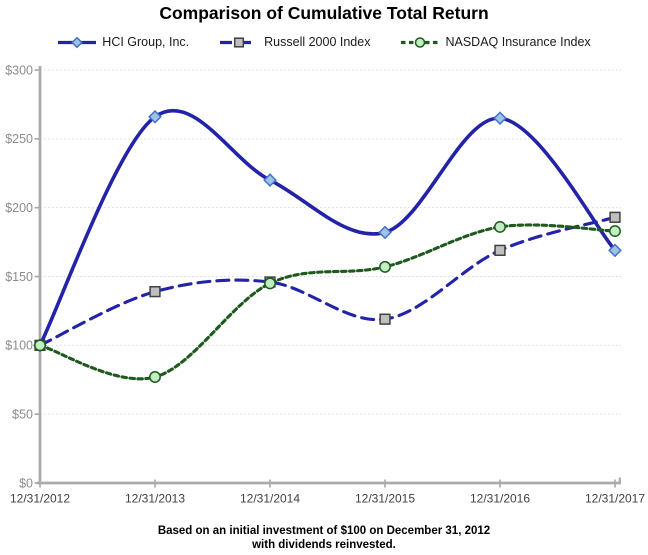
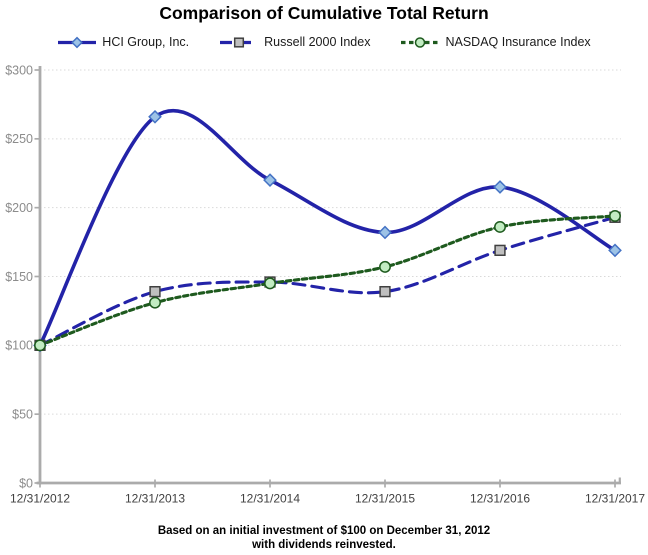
NASDAQ Insurance Index/12/31/2013: $77 -> $131
Russell 2000 Index/12/31/2015: $119 -> $139
HCI Group, Inc./12/31/2016: $265 -> $215
NASDAQ Insurance Index/12/31/2017: $183 -> $194
